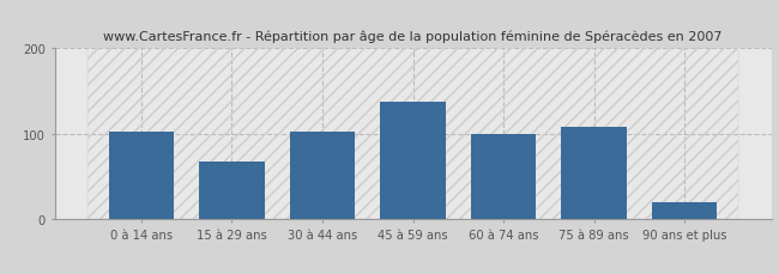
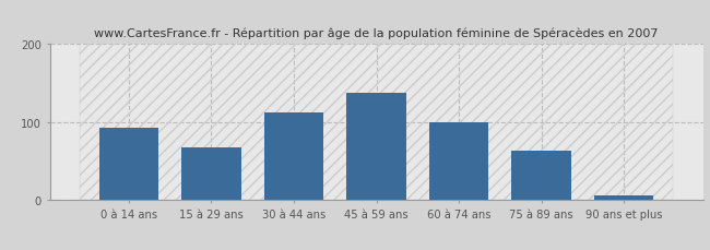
0 à 14 ans: 102 -> 93
30 à 44 ans: 102 -> 112
75 à 89 ans: 108 -> 63
90 ans et plus: 20 -> 5
